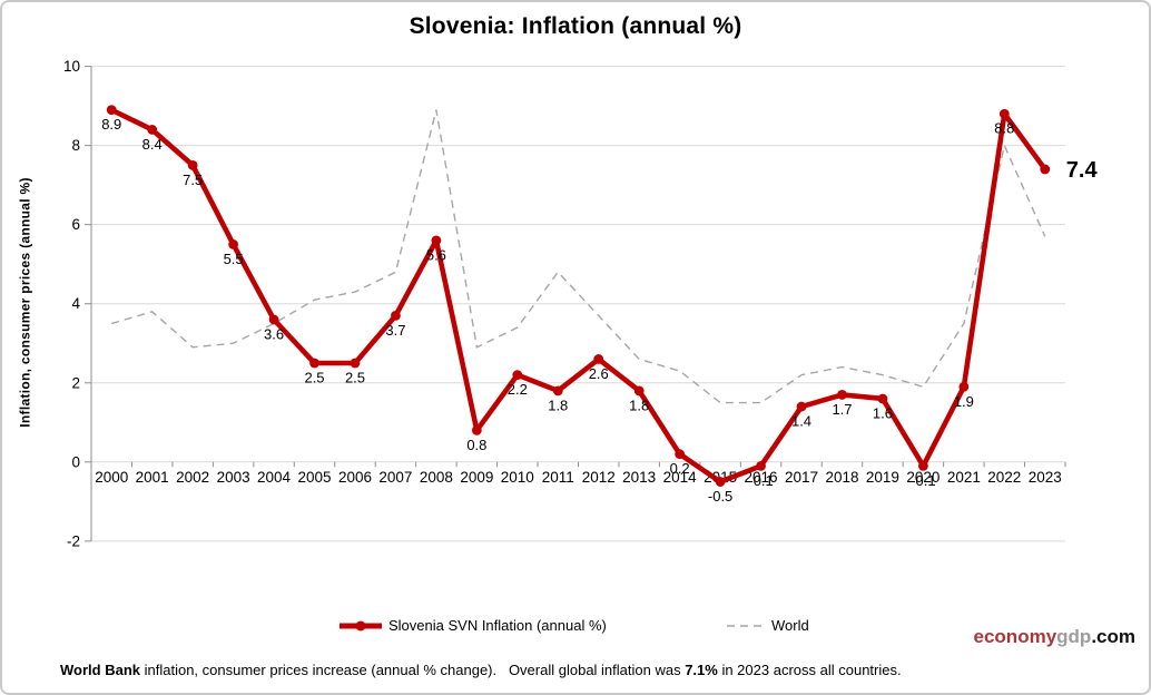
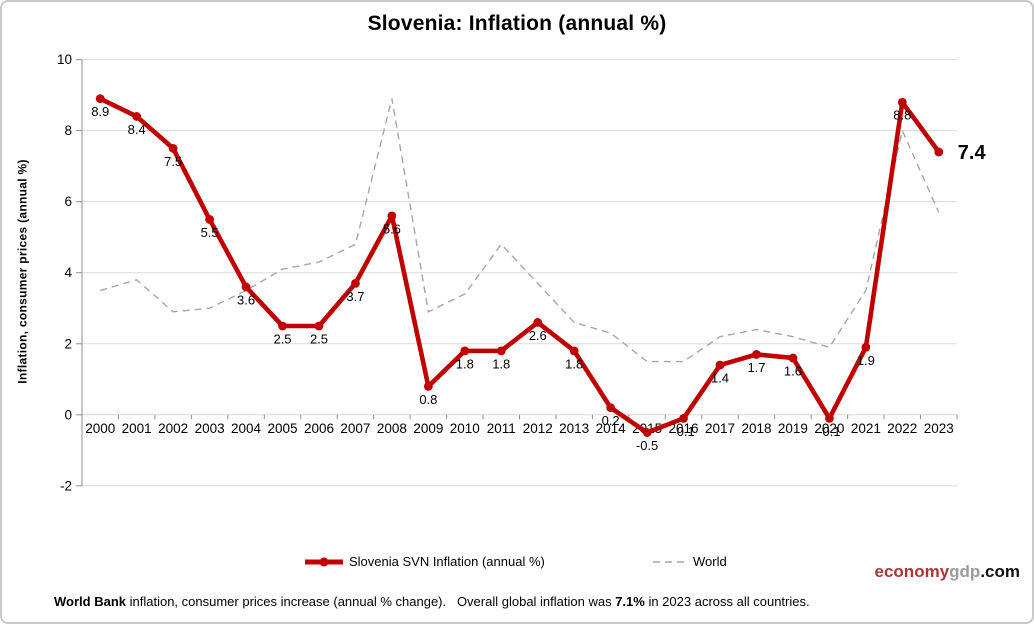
Slovenia SVN Inflation (annual %)/2010: 2.2 -> 1.8
